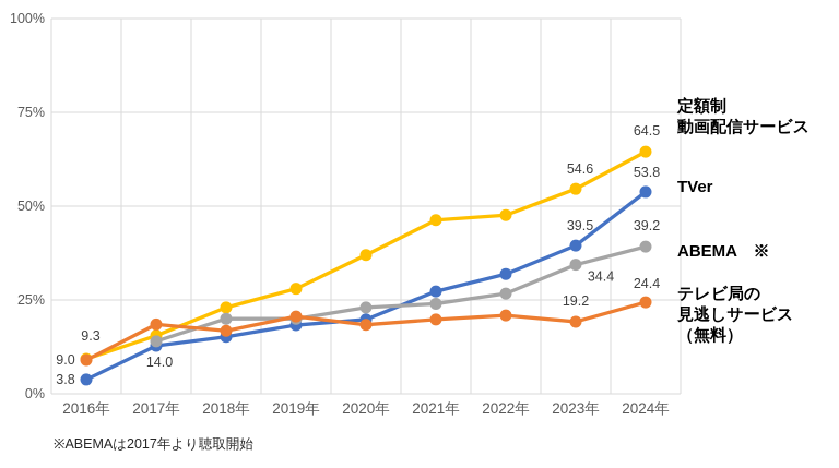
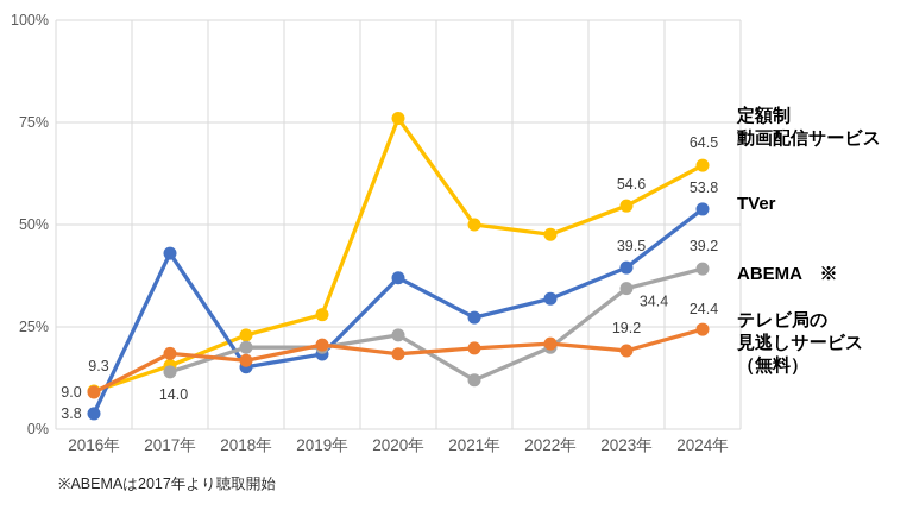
TVer/2017年: 13% -> 43%
定額制 動画配信サービス/2020年: 37% -> 76%
TVer/2020年: 20% -> 37%
定額制 動画配信サービス/2021年: 46% -> 50%
ABEMA ※/2021年: 24% -> 12%
ABEMA ※/2022年: 27% -> 20%
